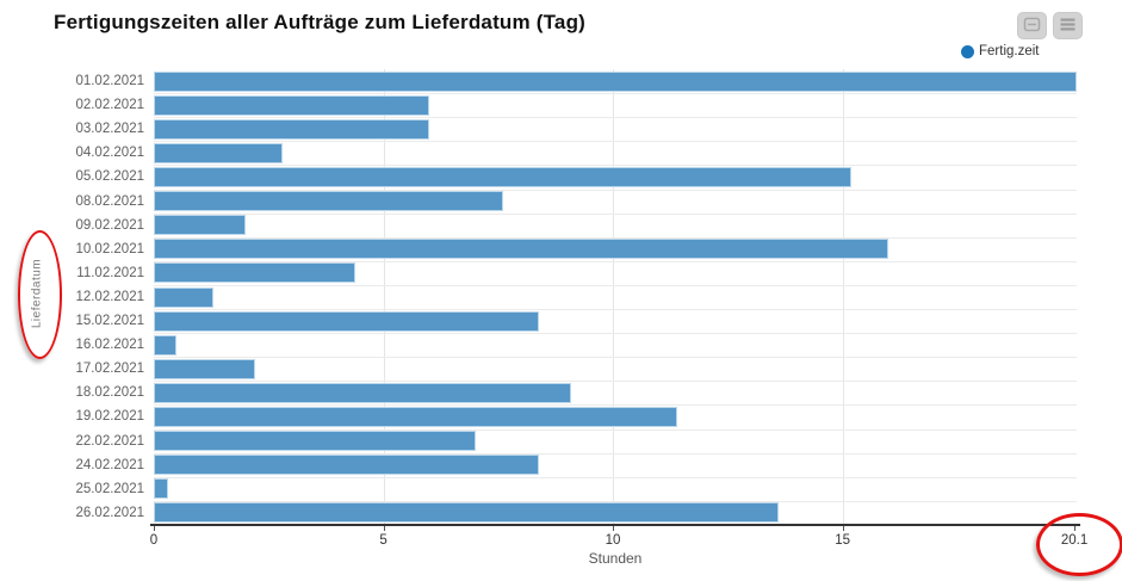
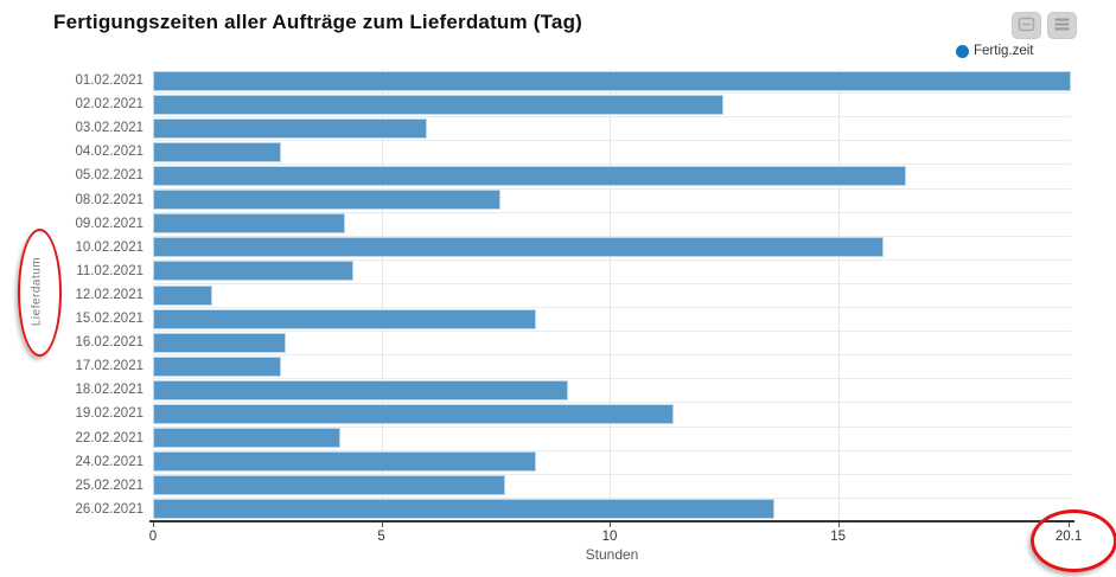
02.02.2021: 6.0 -> 12.5
05.02.2021: 15.2 -> 16.5
09.02.2021: 2.0 -> 4.2
16.02.2021: 0.5 -> 2.9
17.02.2021: 2.2 -> 2.8
22.02.2021: 7.0 -> 4.1
25.02.2021: 0.3 -> 7.7
